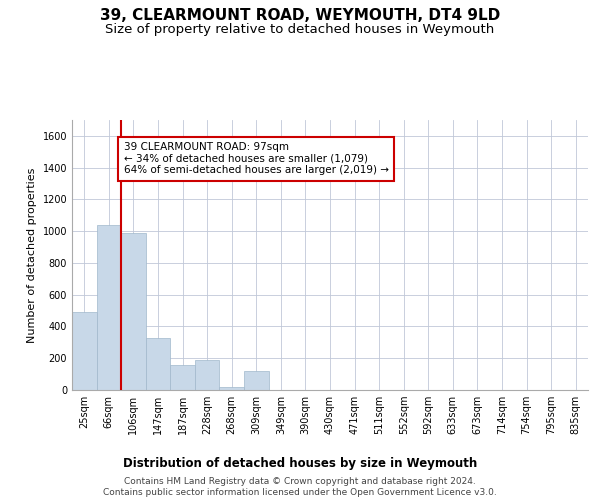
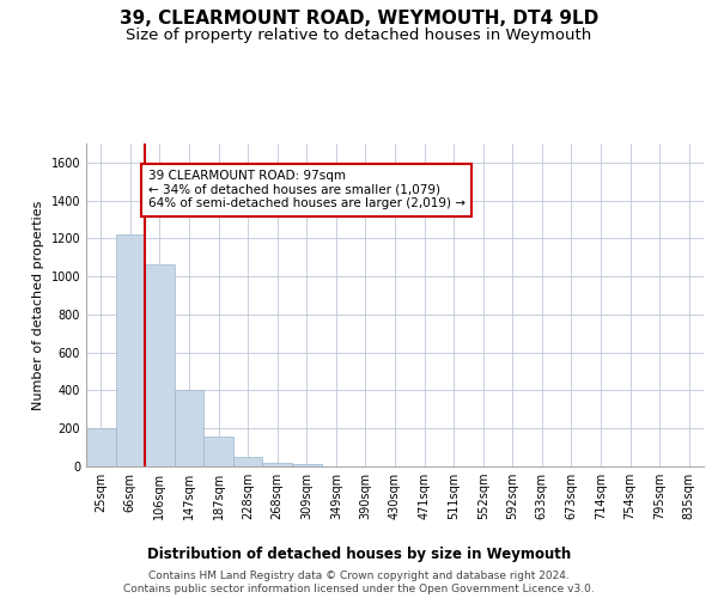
25sqm: 490 -> 200
66sqm: 1040 -> 1220
106sqm: 990 -> 1060
147sqm: 330 -> 400
228sqm: 190 -> 50
309sqm: 120 -> 10
